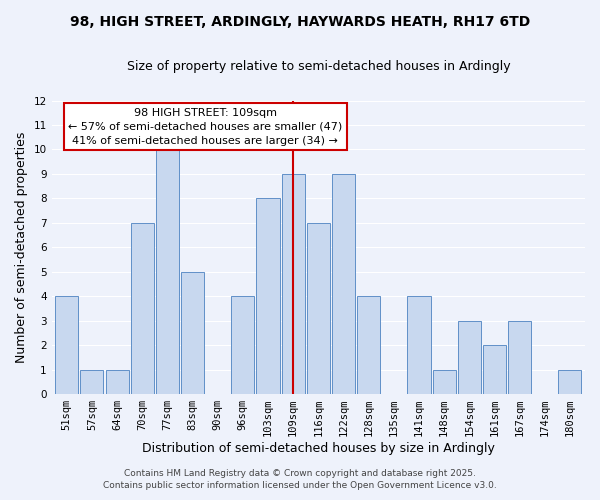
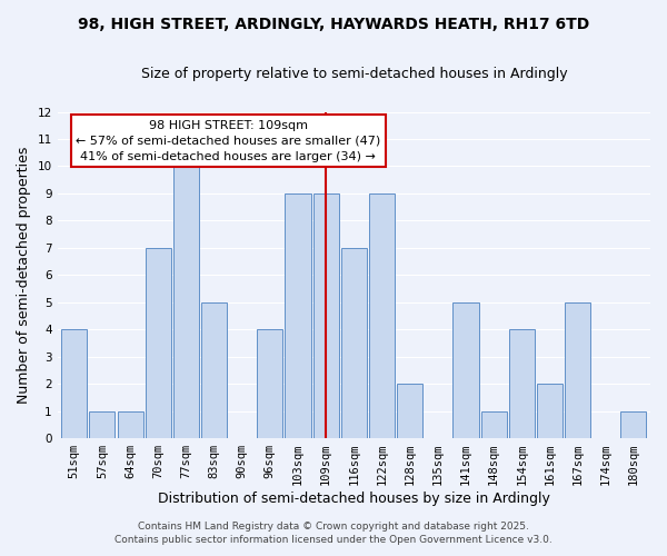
103sqm: 8 -> 9
128sqm: 4 -> 2
141sqm: 4 -> 5
154sqm: 3 -> 4
167sqm: 3 -> 5
